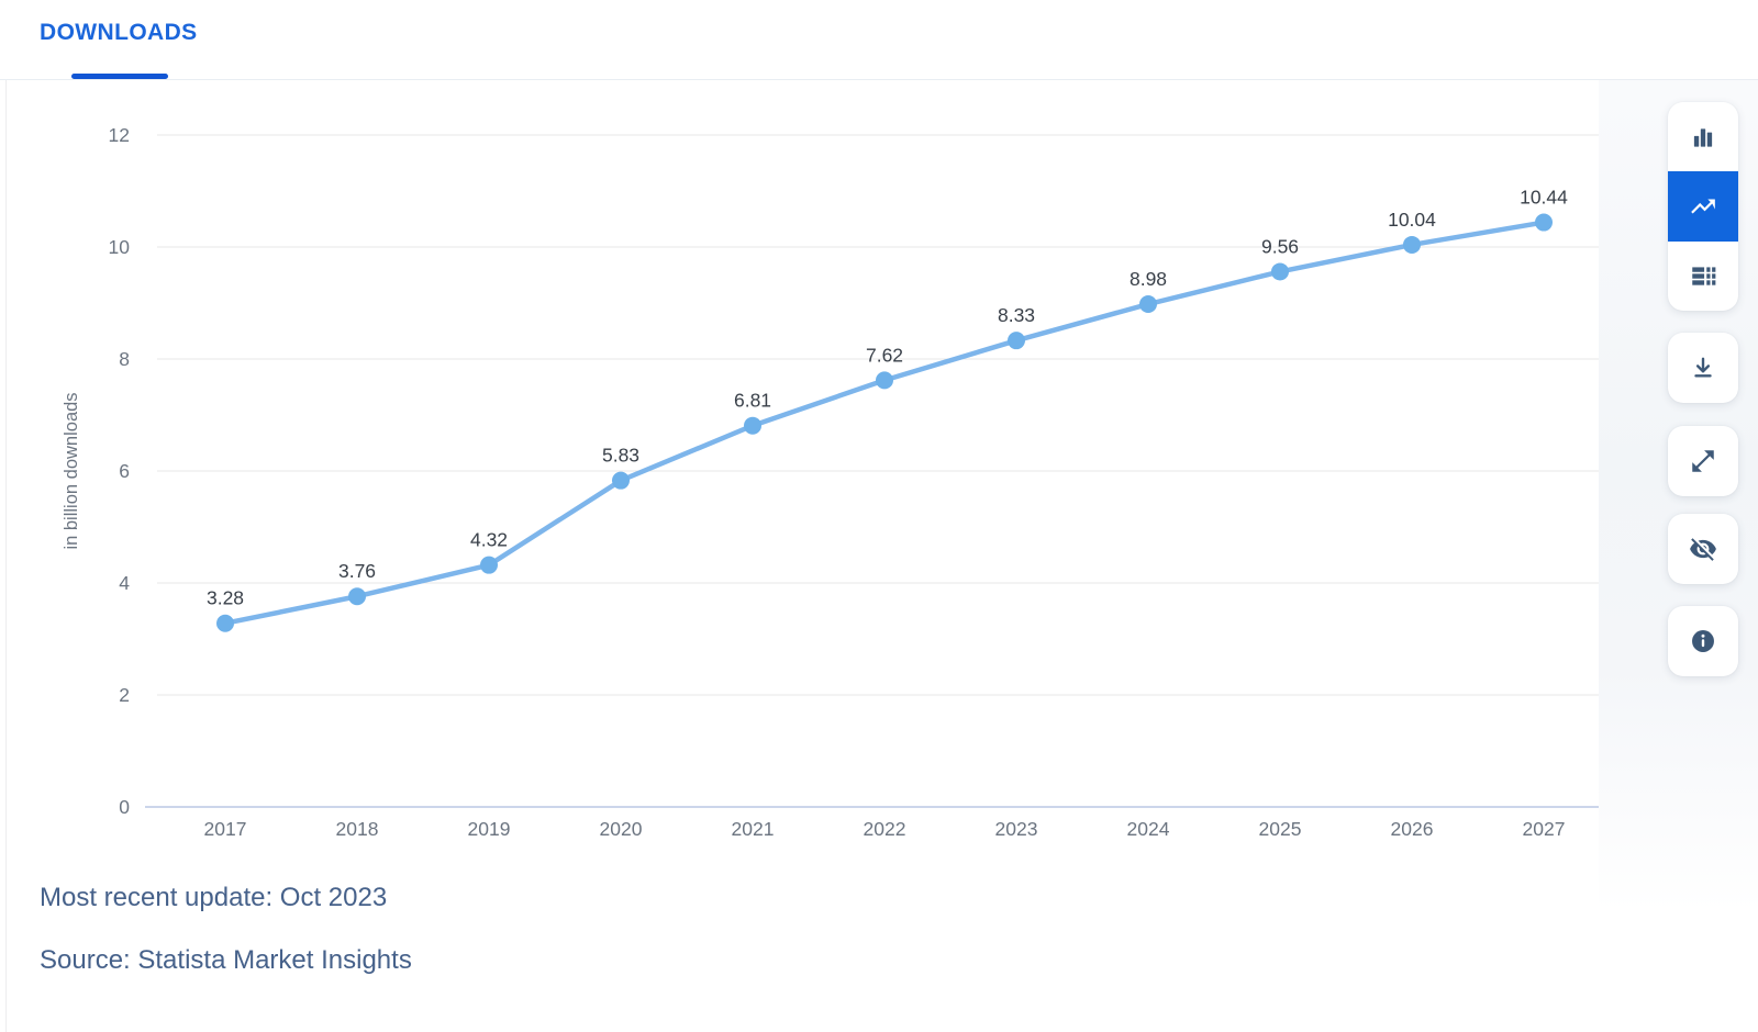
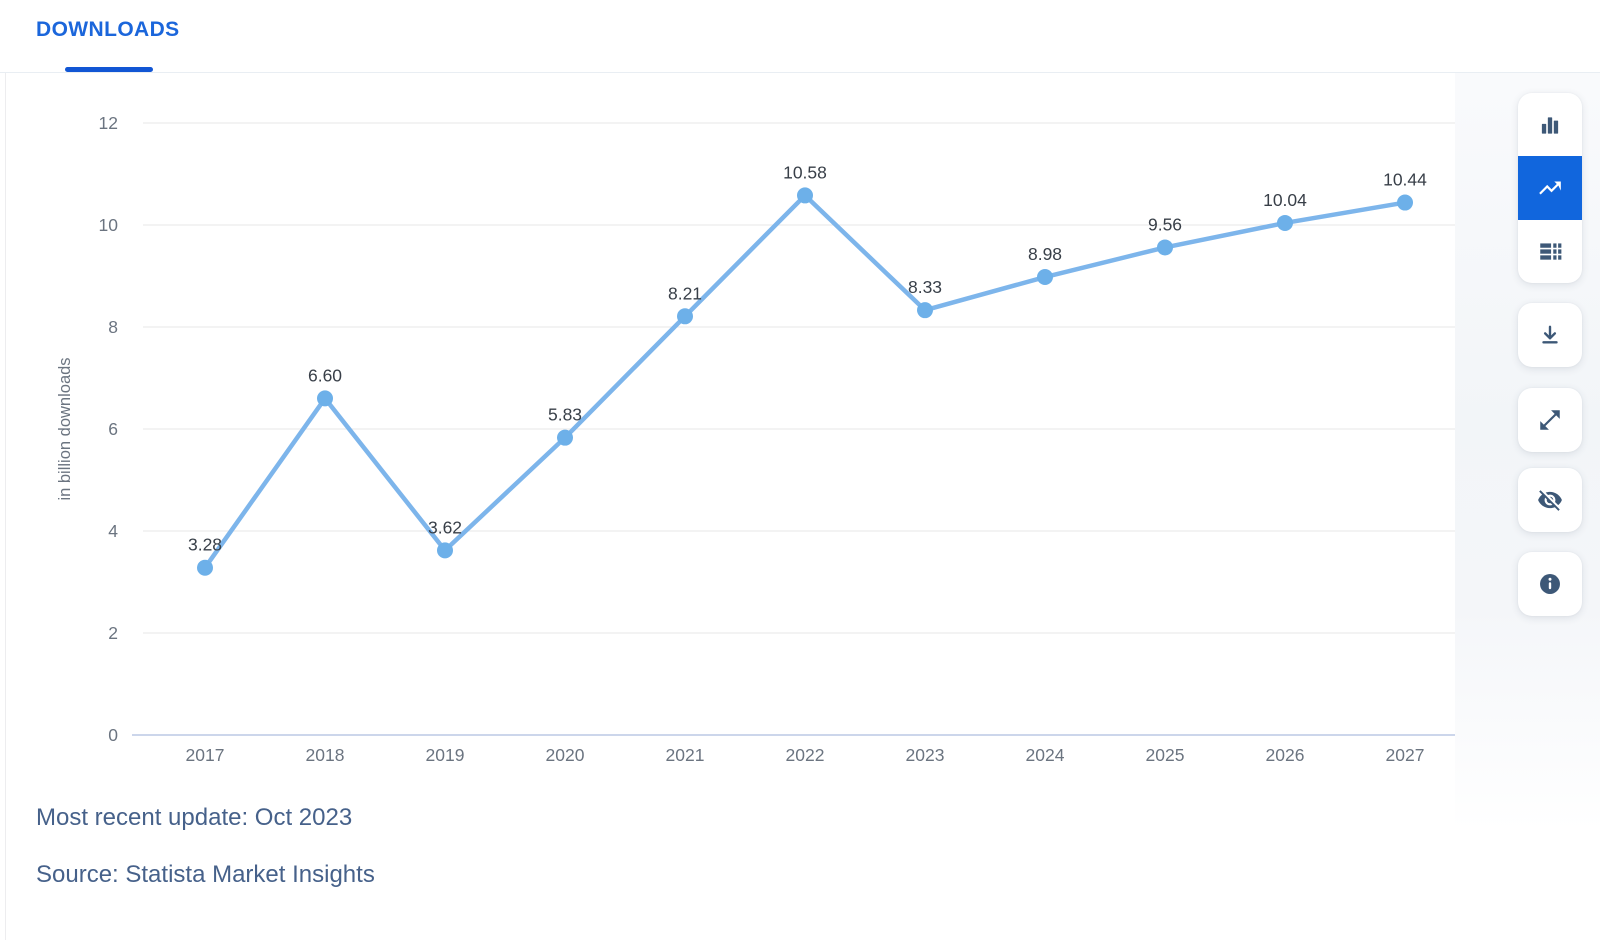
2018: 3.76 -> 6.60
2019: 4.32 -> 3.62
2021: 6.81 -> 8.21
2022: 7.62 -> 10.58
